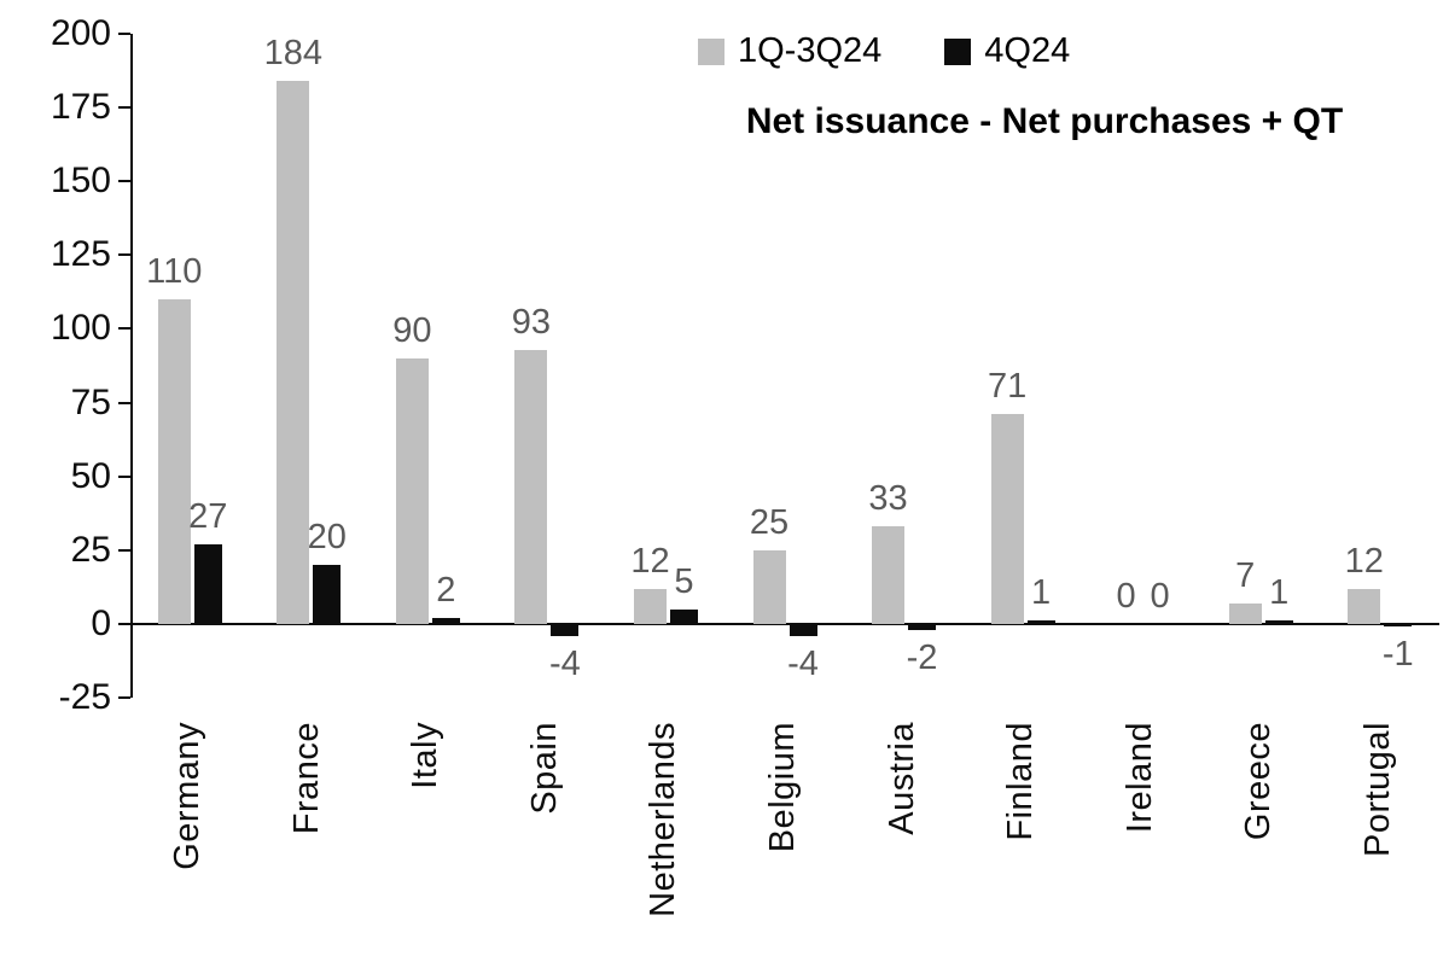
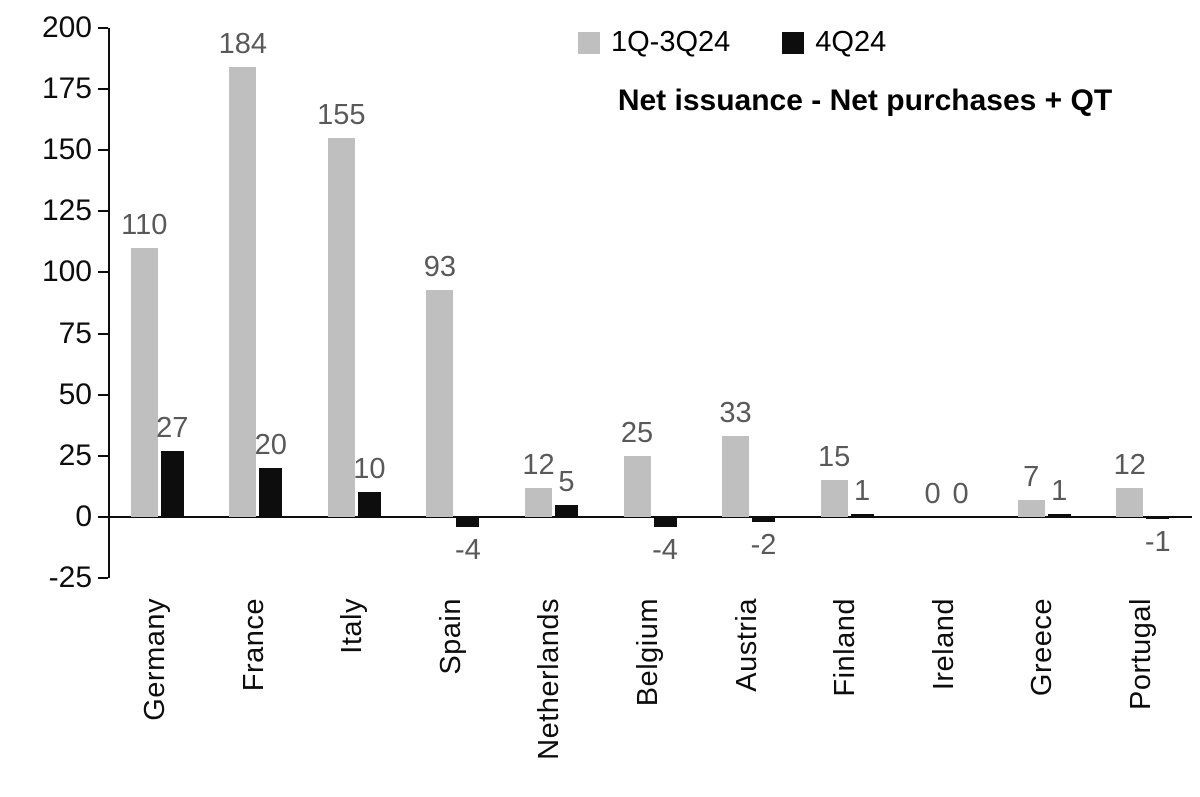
1Q-3Q24/Italy: 90 -> 155
4Q24/Italy: 2 -> 10
1Q-3Q24/Finland: 71 -> 15
